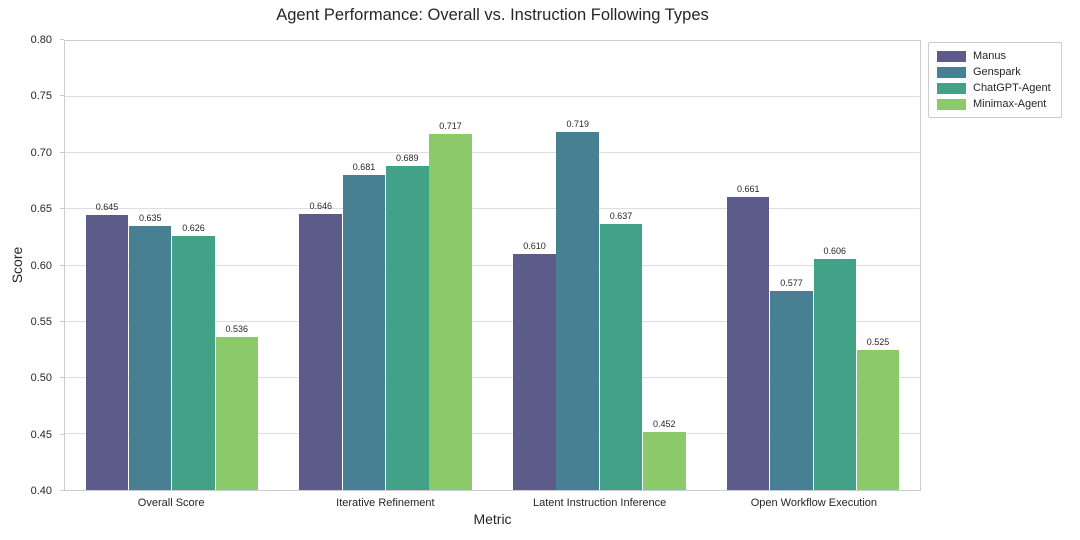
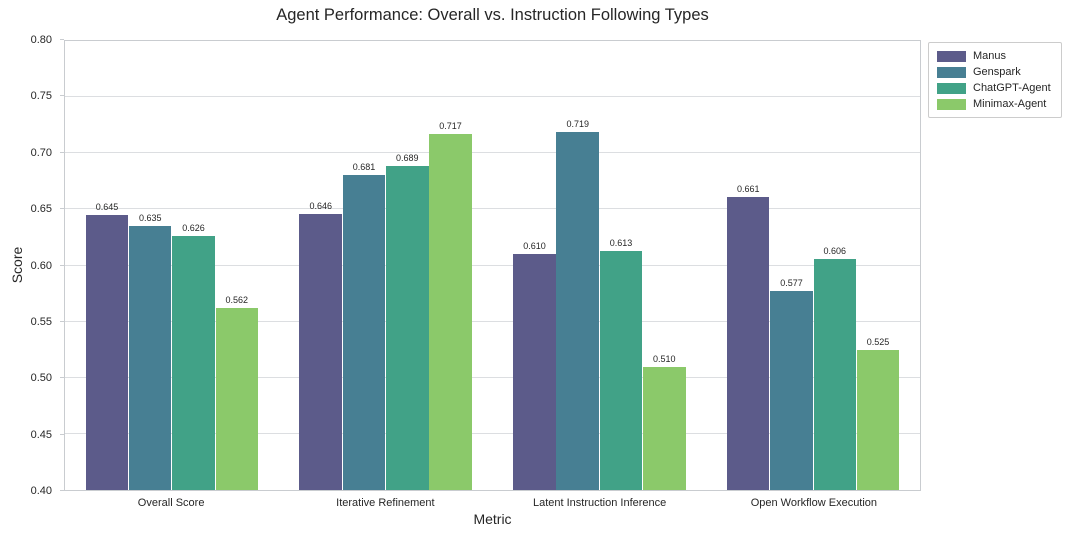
Minimax-Agent/Overall Score: 0.536 -> 0.562
ChatGPT-Agent/Latent Instruction Inference: 0.637 -> 0.613
Minimax-Agent/Latent Instruction Inference: 0.452 -> 0.510
